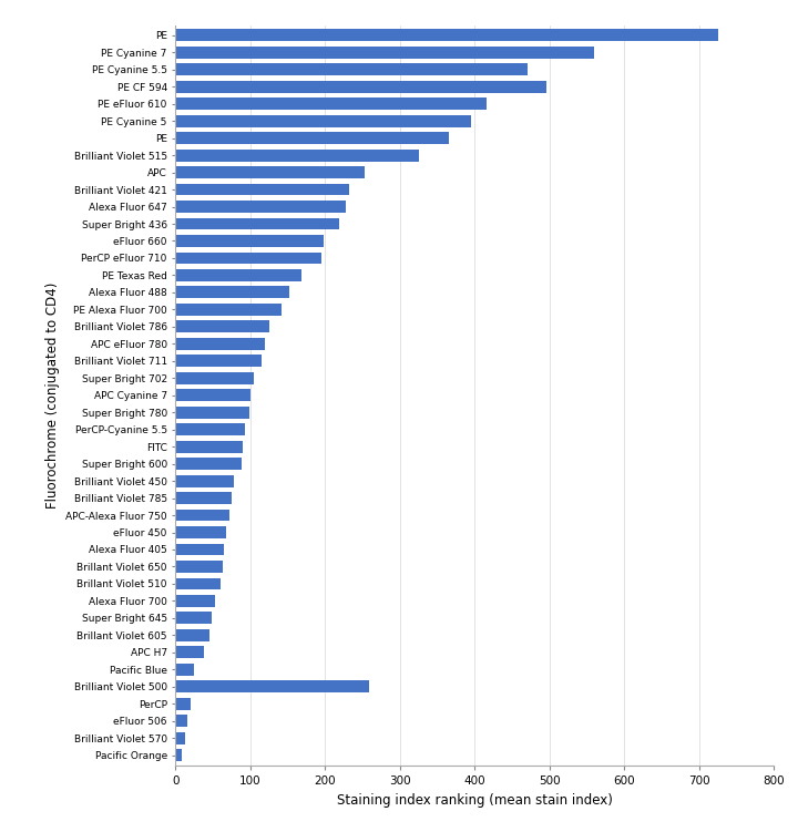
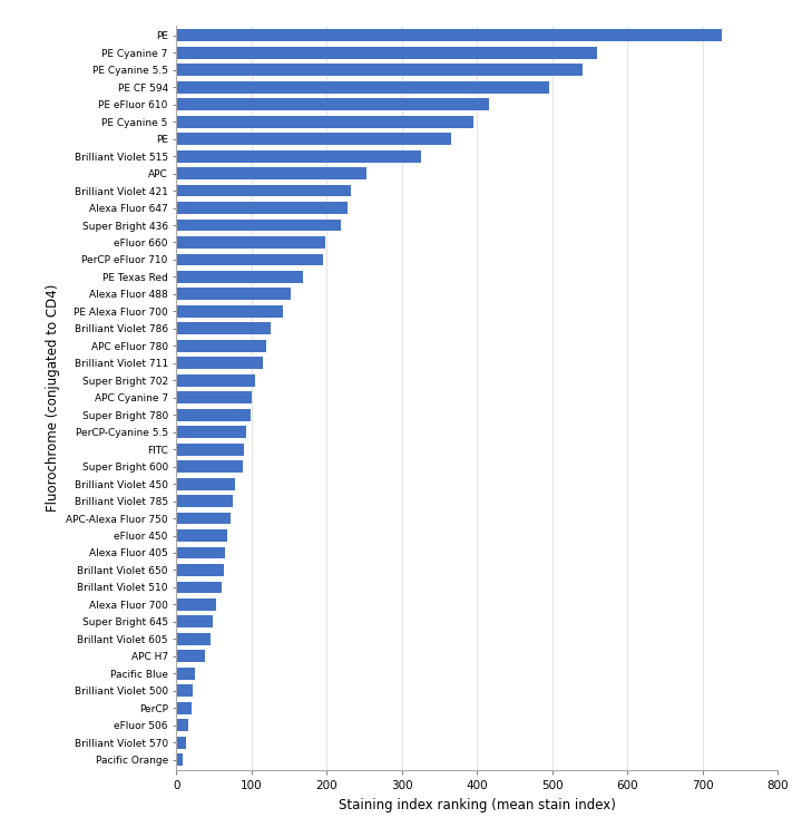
PE Cyanine 5.5: 470 -> 540
Brilliant Violet 500: 258 -> 22
